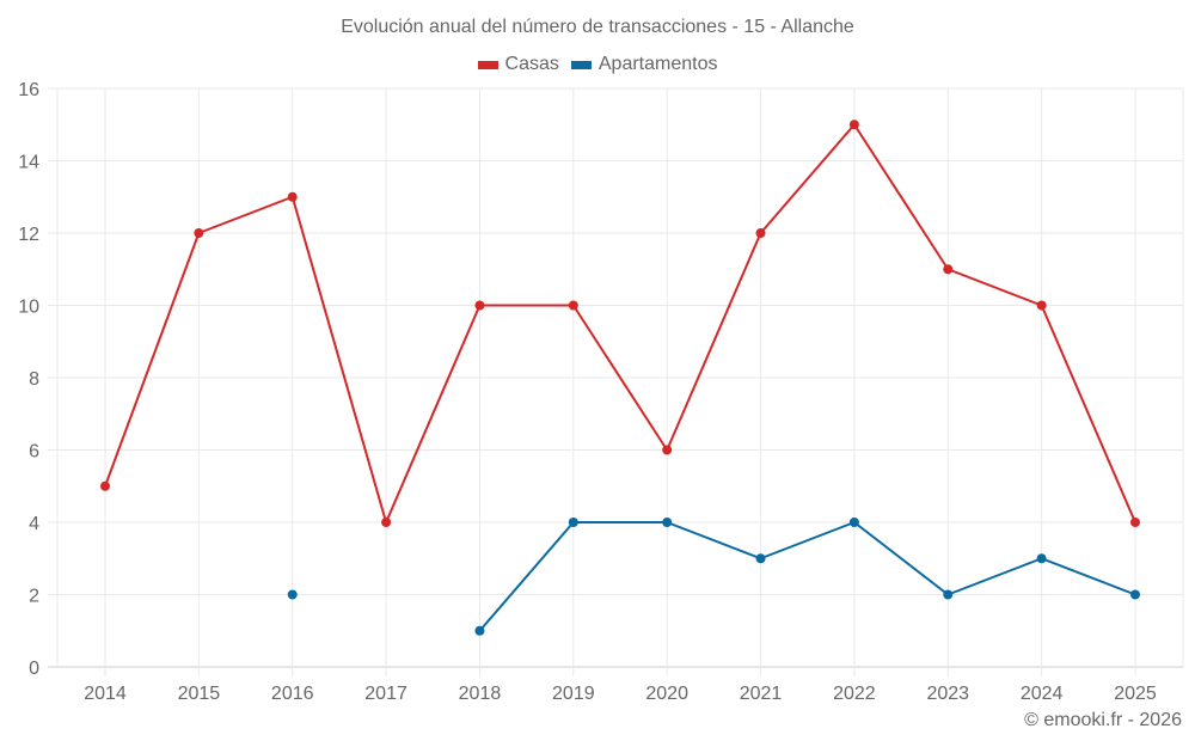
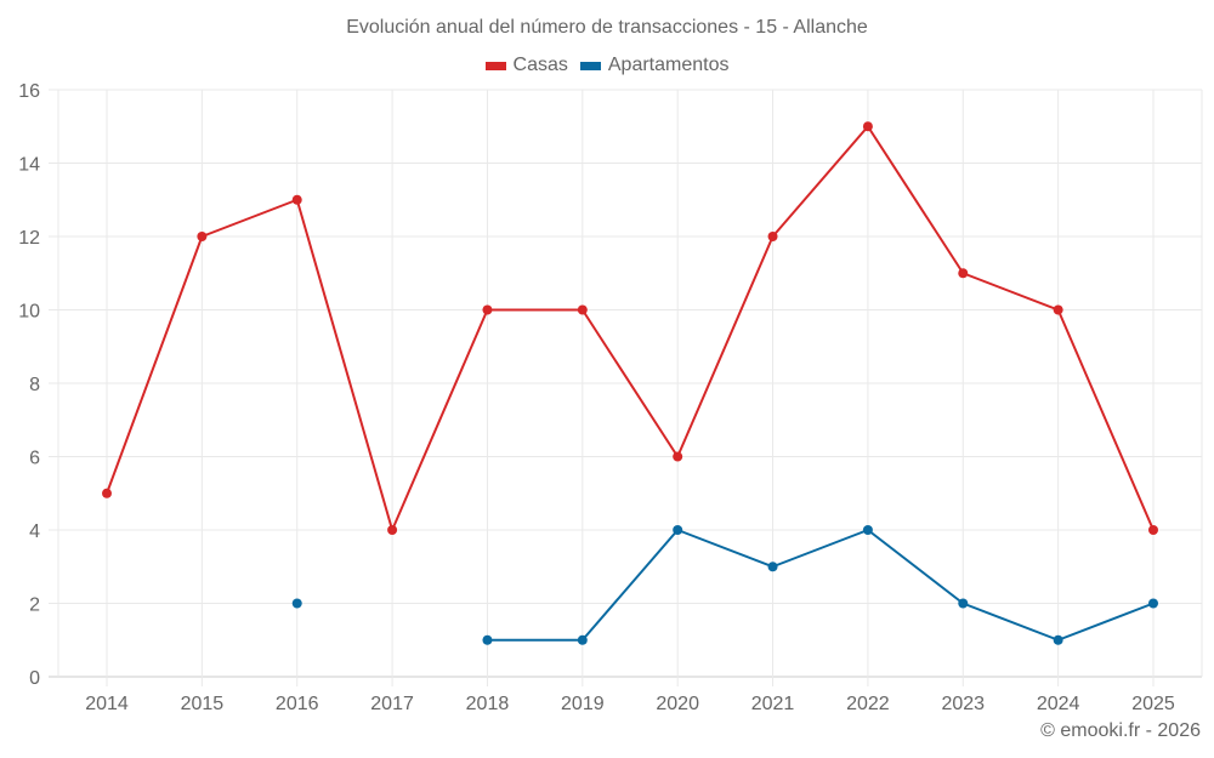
Apartamentos/2019: 4 -> 1
Apartamentos/2024: 3 -> 1
